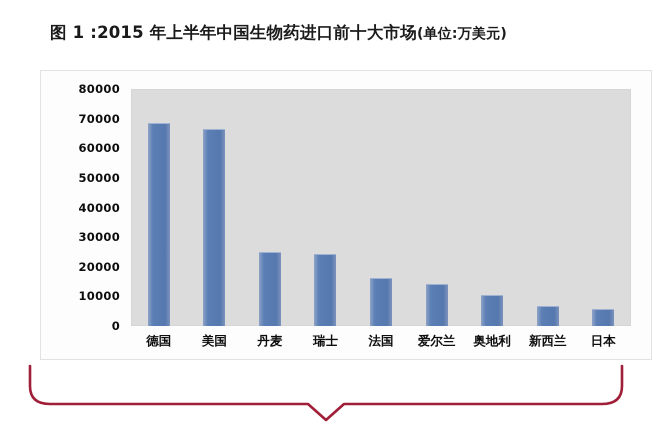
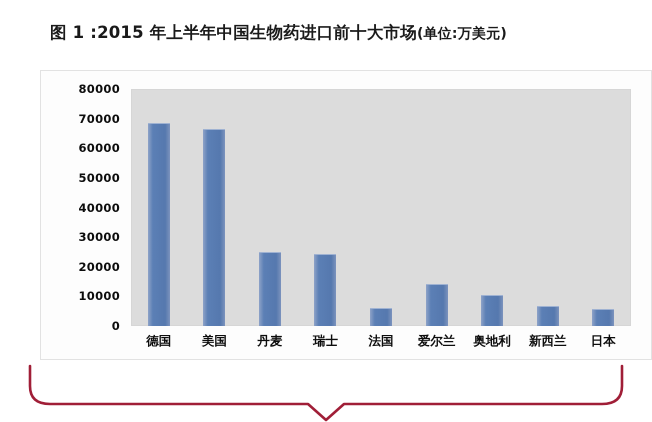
法国: 16000 -> 6000
